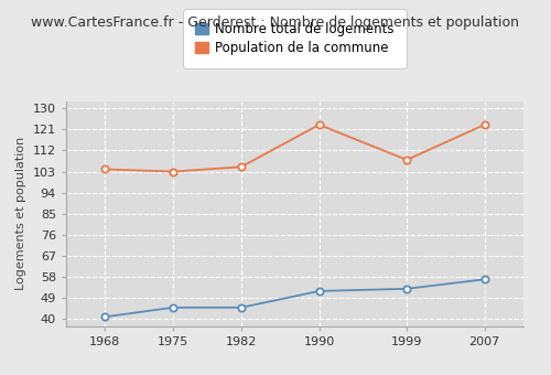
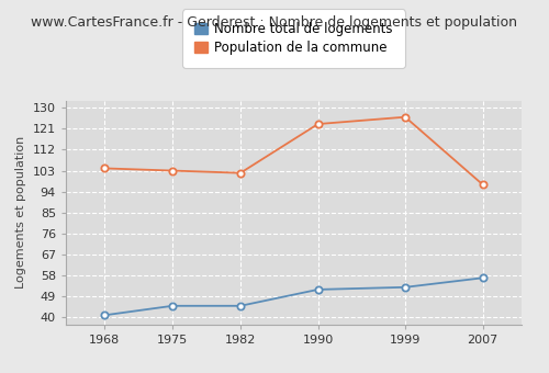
Population de la commune/1982: 105 -> 102
Population de la commune/1999: 108 -> 126
Population de la commune/2007: 123 -> 97
